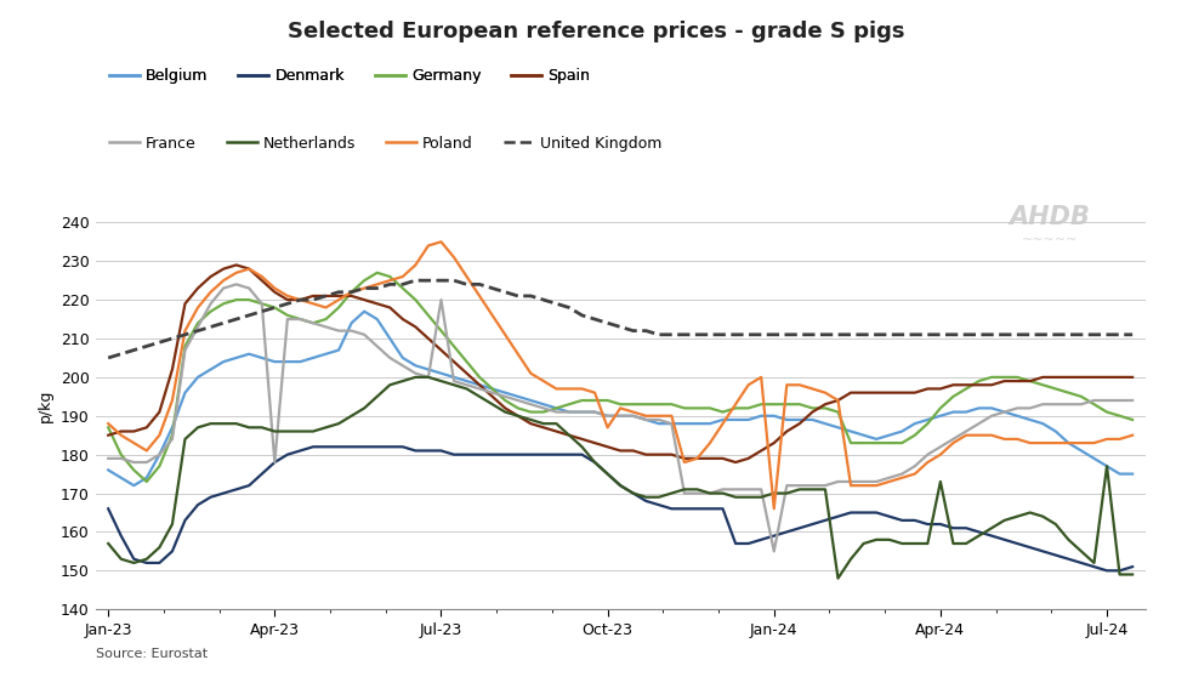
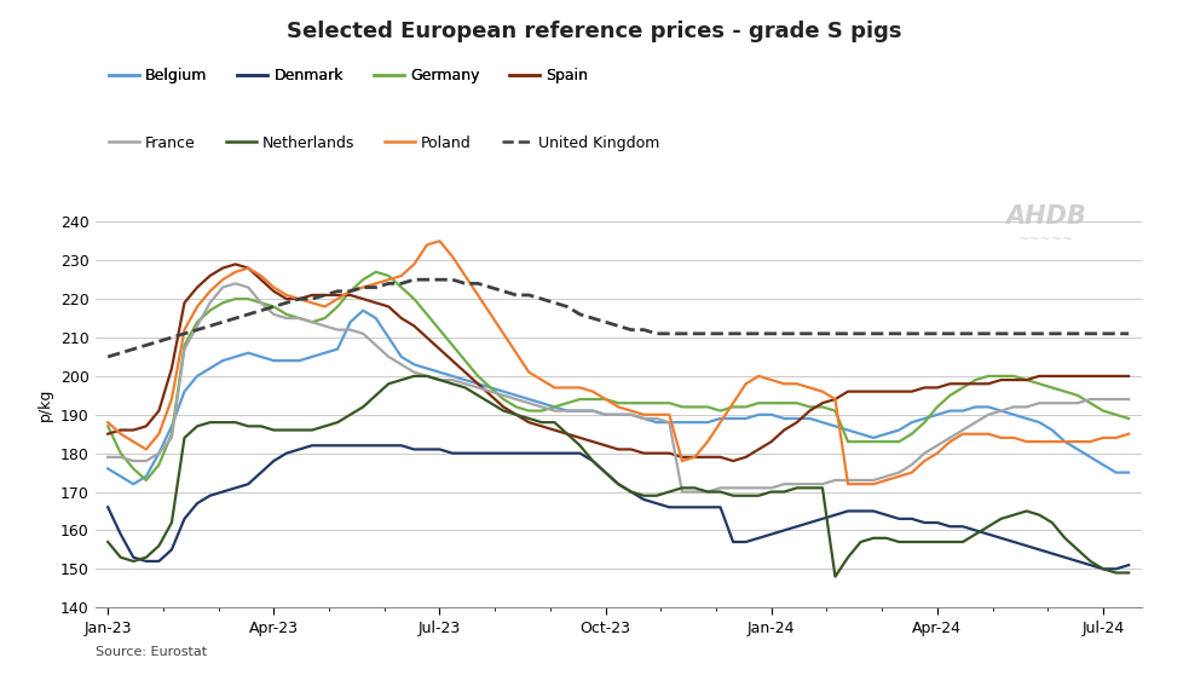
France/Apr-23: 178 -> 216
France/Jul-23: 220 -> 199
Poland/Oct-23: 187 -> 194
France/Jan-24: 155 -> 171
Poland/Jan-24: 166 -> 199
Netherlands/Apr-24: 173 -> 157
Netherlands/Jul-24: 177 -> 150
